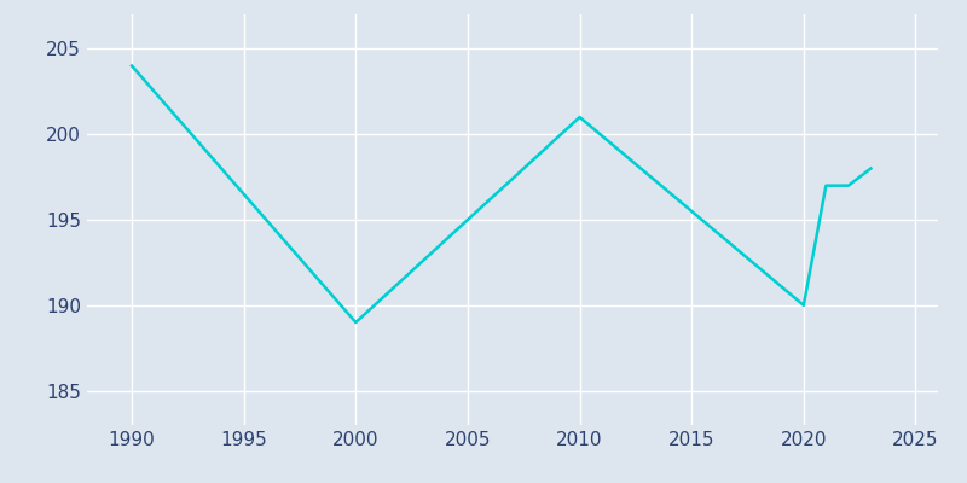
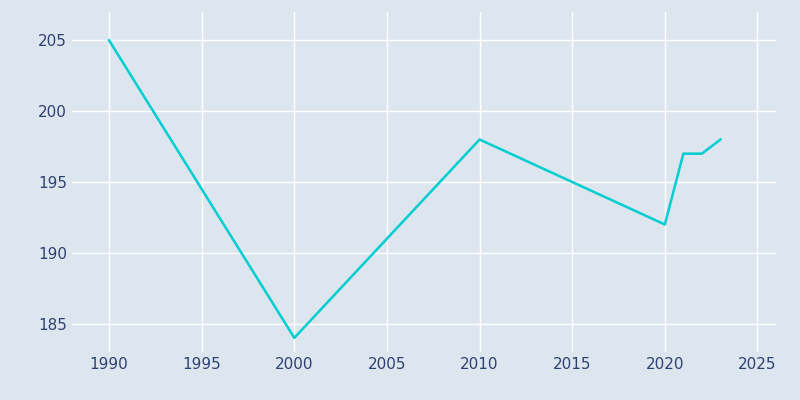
1990: 204 -> 205
2000: 189 -> 184
2010: 201 -> 198
2020: 190 -> 192
